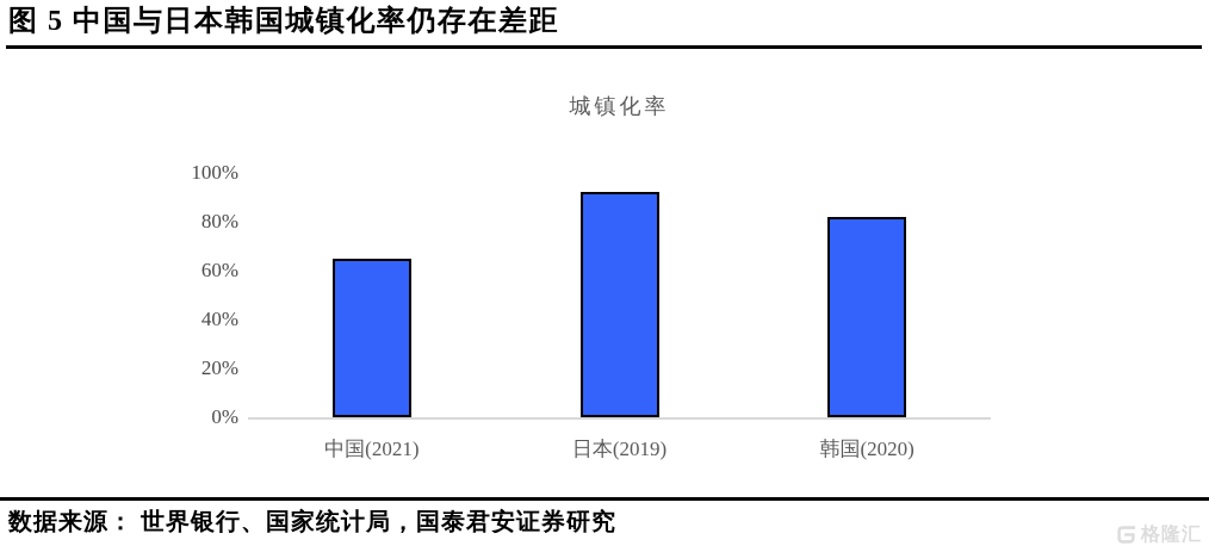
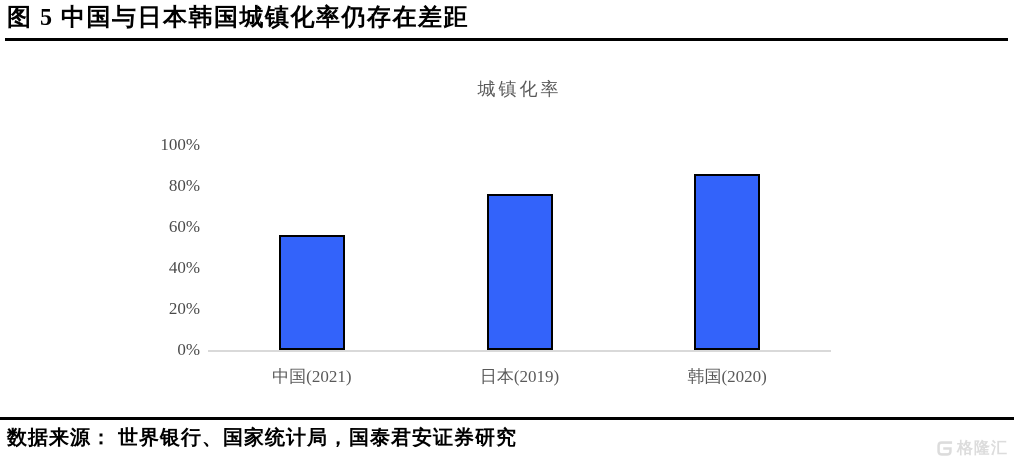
中国(2021): 65% -> 56%
日本(2019): 92% -> 76%
韩国(2020): 82% -> 86%
